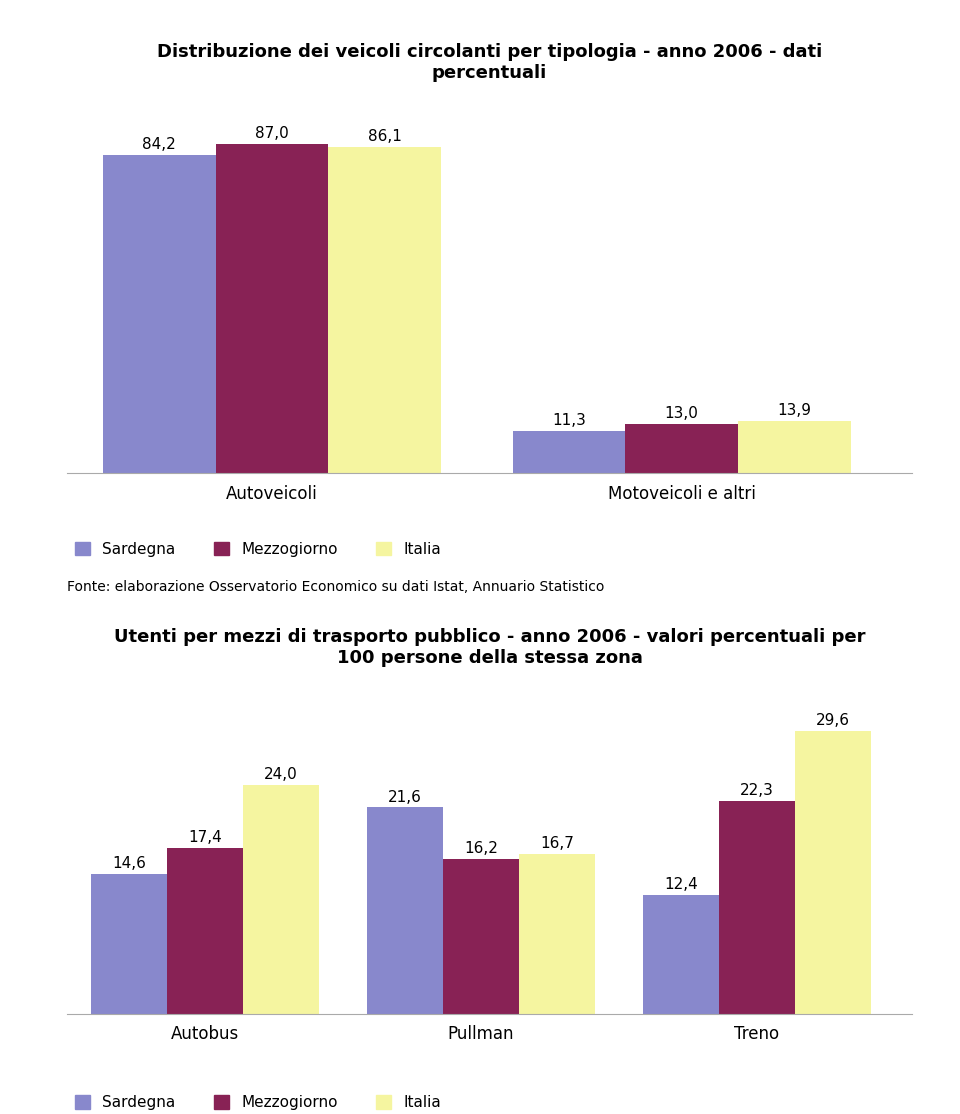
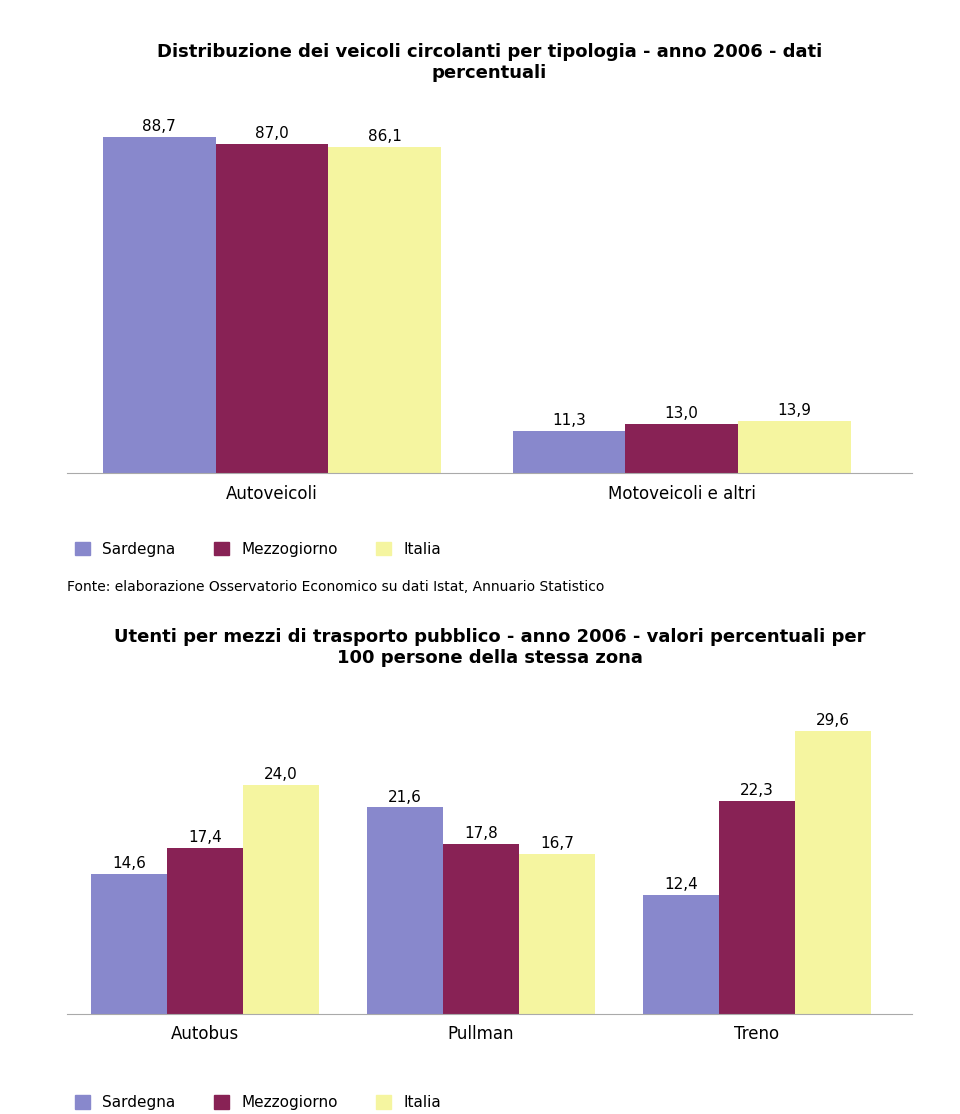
Sardegna/Autoveicoli: 84,2 -> 88,7
Mezzogiorno/Pullman: 16,2 -> 17,8
